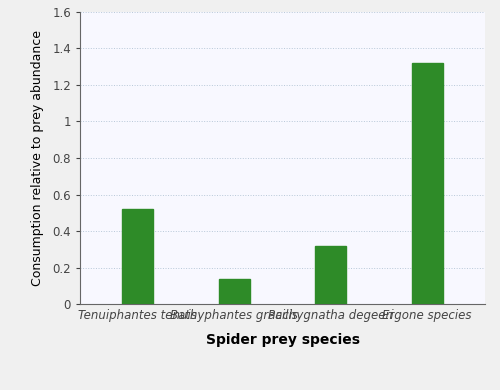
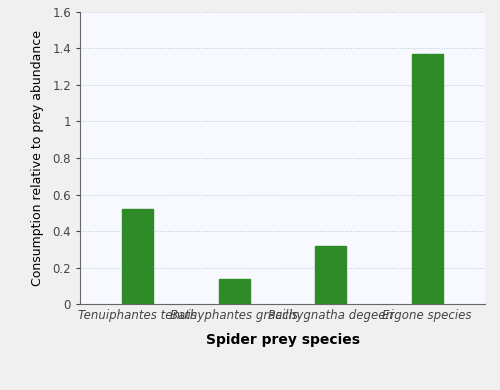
Ergone species: 1.32 -> 1.37
